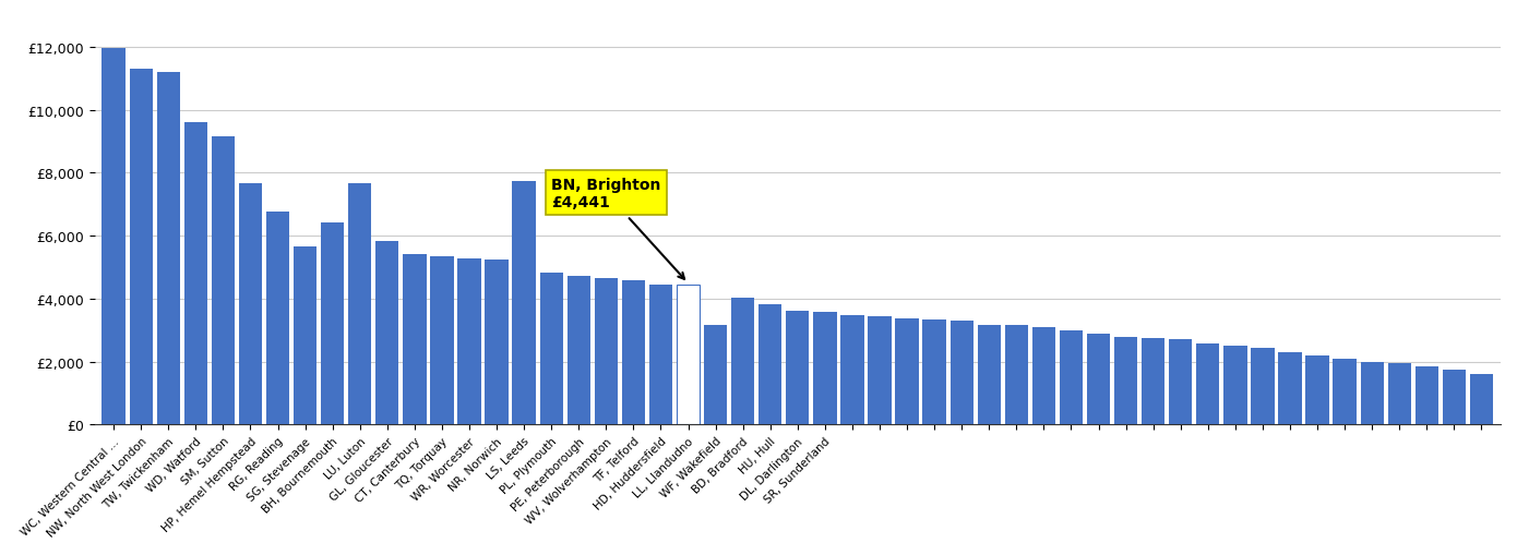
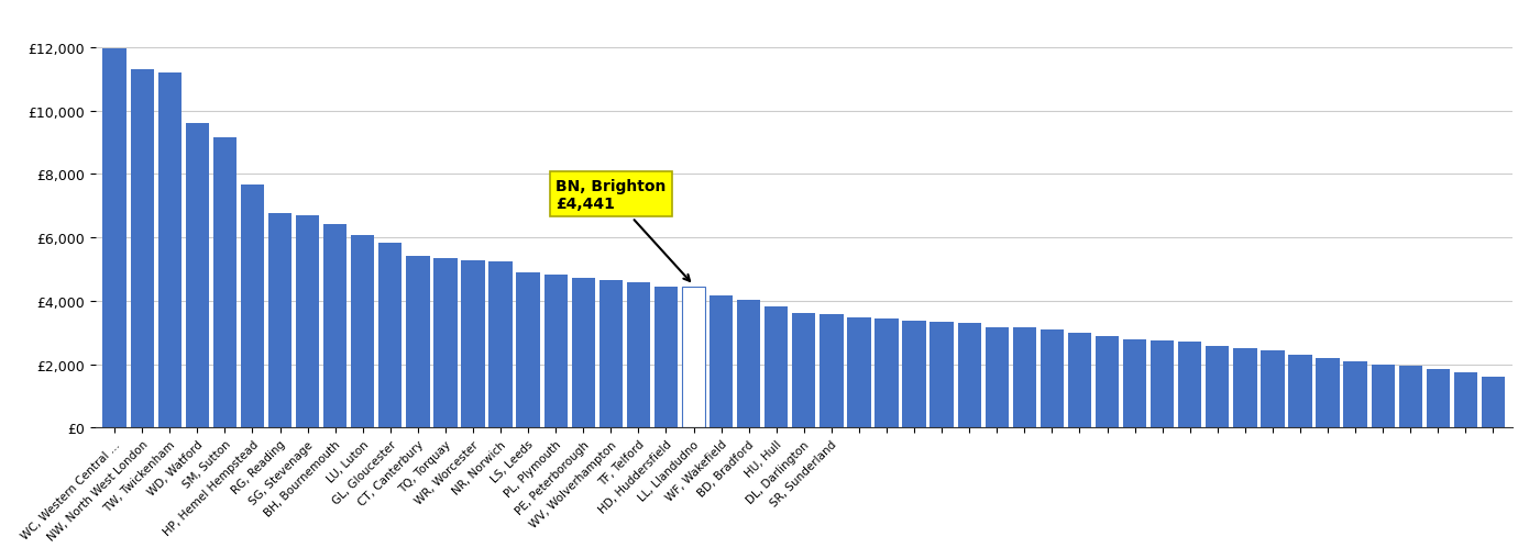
SG, Stevenage: £5,650 -> £6,680
LU, Luton: £7,650 -> £6,060
LS, Leeds: £7,750 -> £4,880
WF, Wakefield: £3,150 -> £4,180
